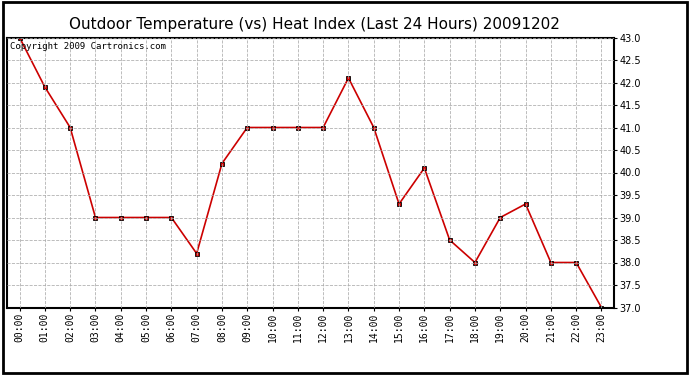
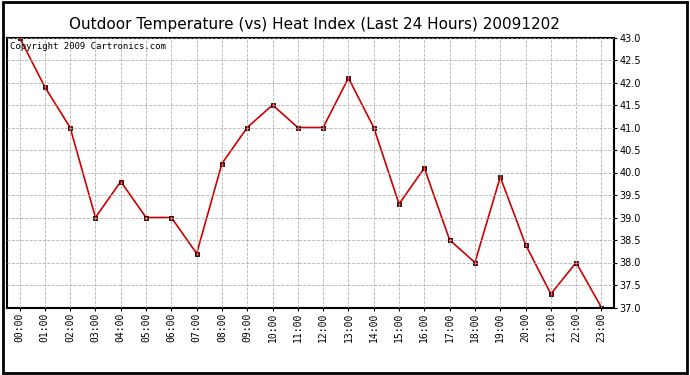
04:00: 39.0 -> 39.8
10:00: 41.0 -> 41.5
19:00: 39.0 -> 39.9
20:00: 39.3 -> 38.4
21:00: 38.0 -> 37.3
